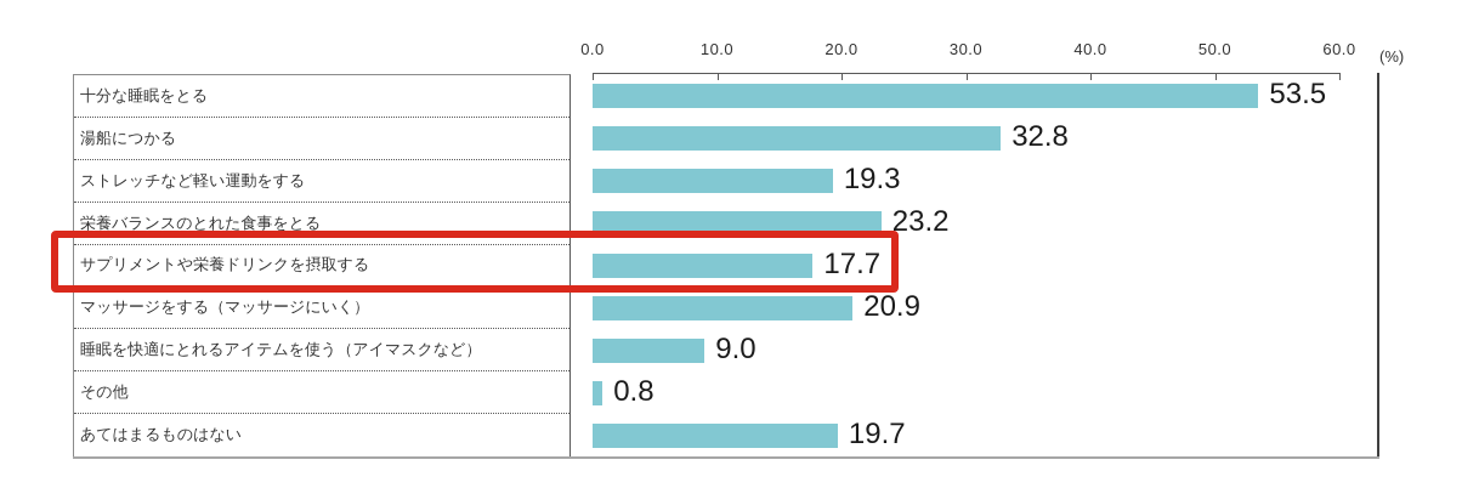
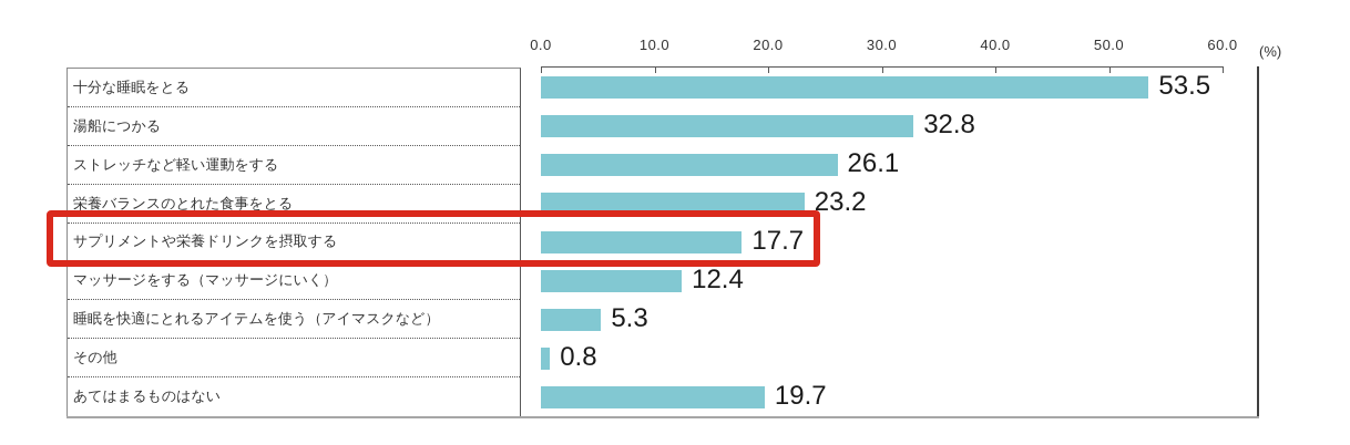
ストレッチなど軽い運動をする: 19.3 -> 26.1
マッサージをする（マッサージにいく）: 20.9 -> 12.4
睡眠を快適にとれるアイテムを使う（アイマスクなど）: 9.0 -> 5.3
